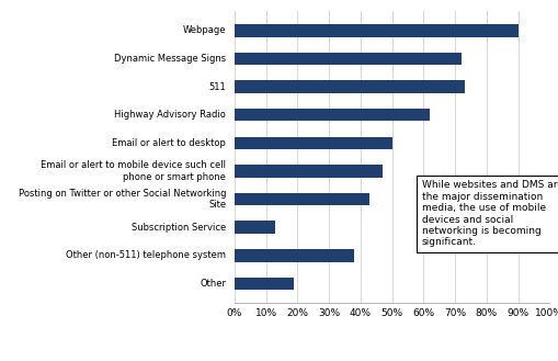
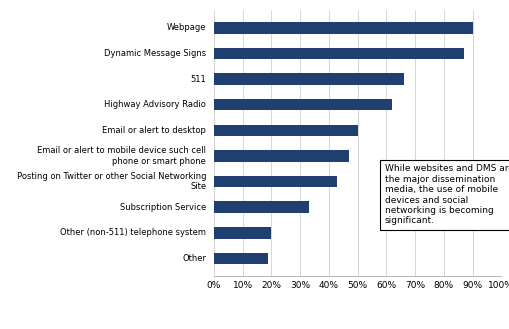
Dynamic Message Signs: 72% -> 87%
511: 73% -> 66%
Subscription Service: 13% -> 33%
Other (non-511) telephone system: 38% -> 20%
